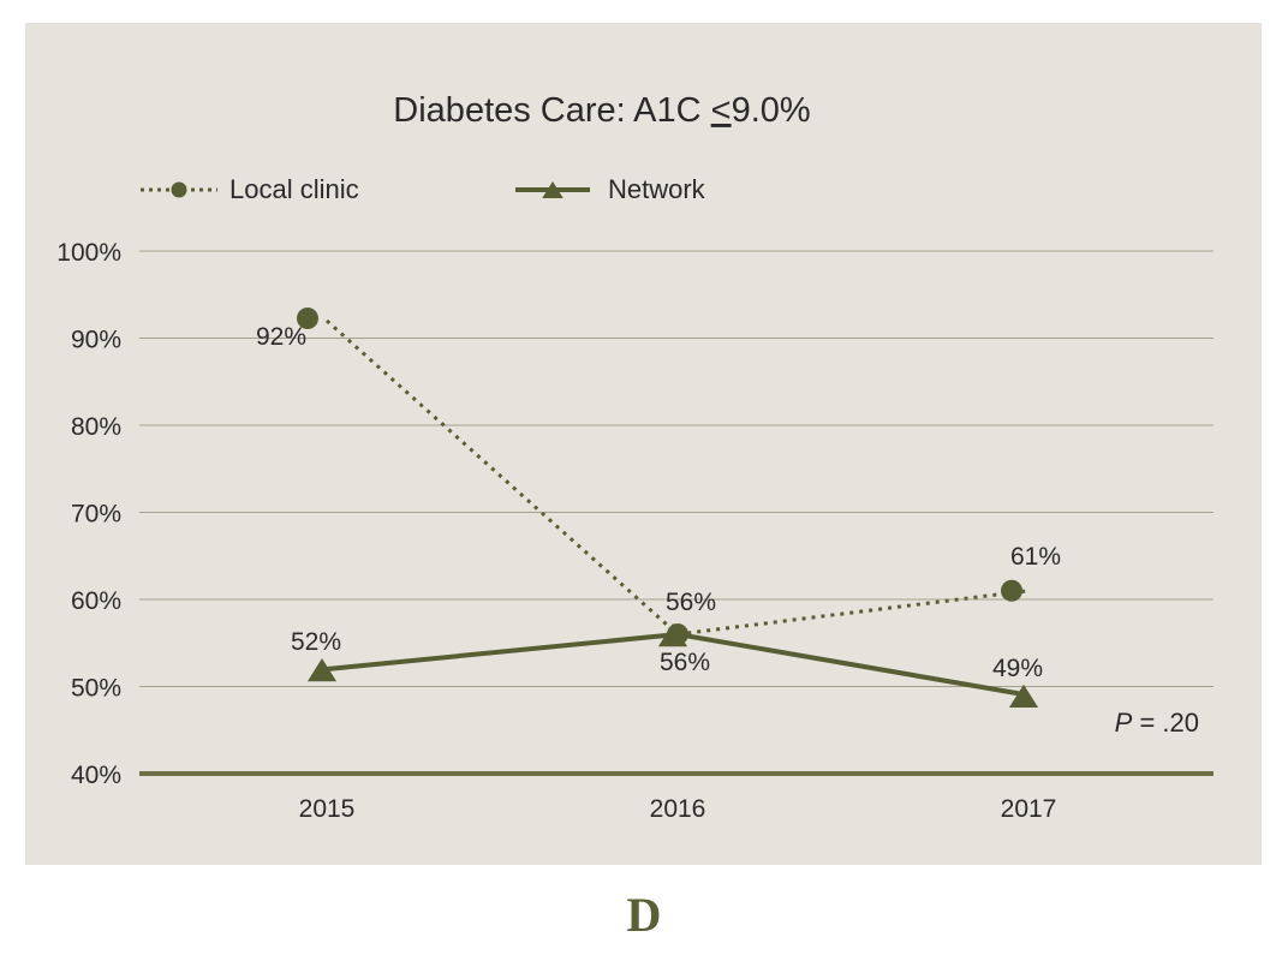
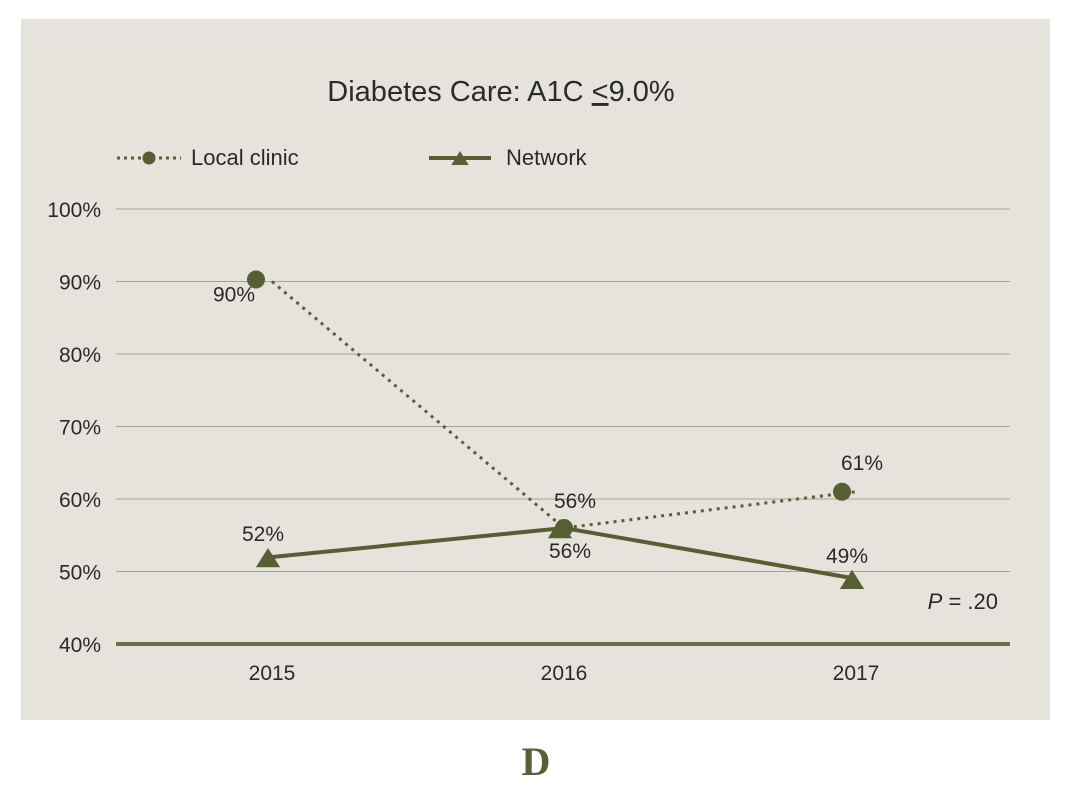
Local clinic/2015: 92% -> 90%
